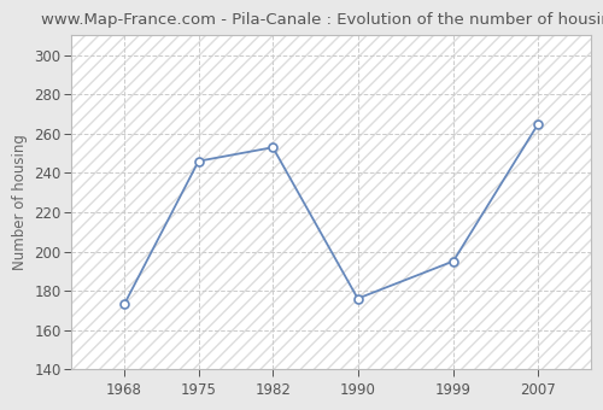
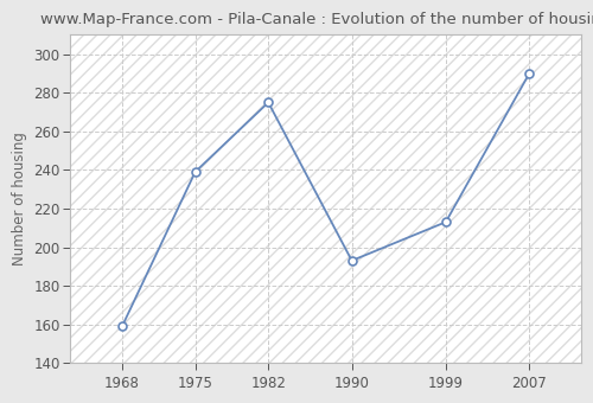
1968: 173 -> 159
1975: 246 -> 239
1982: 253 -> 275
1990: 176 -> 193
1999: 195 -> 213
2007: 265 -> 290
